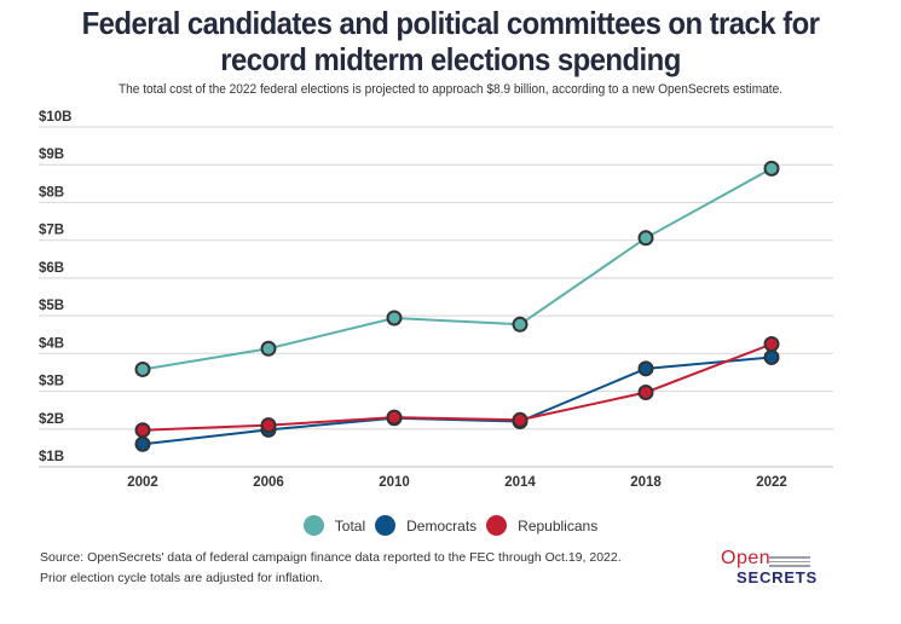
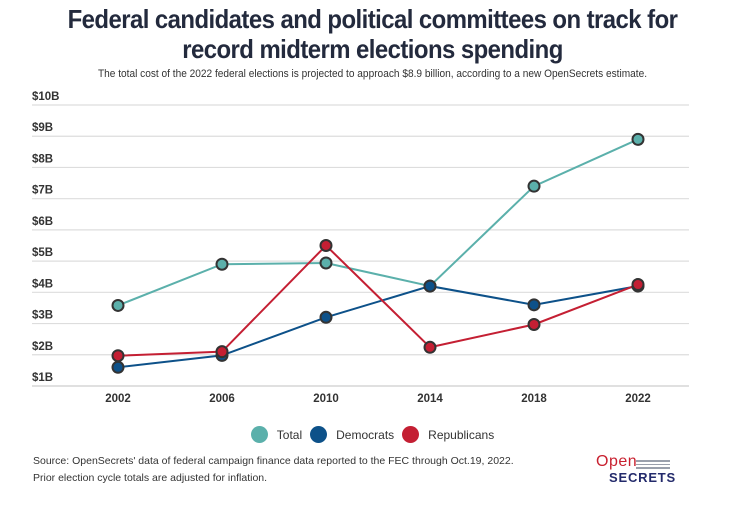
Total/2006: $4.1B -> $4.9B
Democrats/2010: $2.3B -> $3.2B
Republicans/2010: $2.3B -> $5.5B
Total/2014: $4.8B -> $4.2B
Democrats/2014: $2.2B -> $4.2B
Total/2018: $7.1B -> $7.4B
Democrats/2022: $3.9B -> $4.2B
